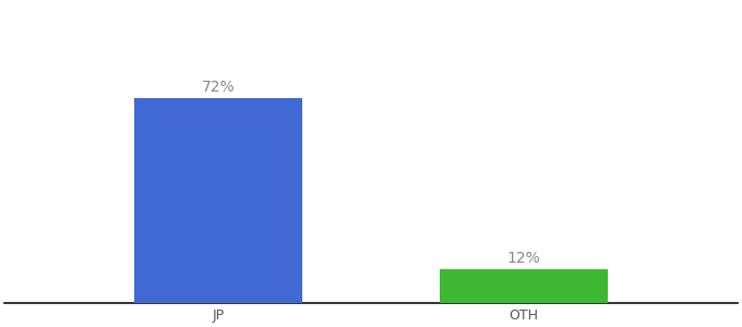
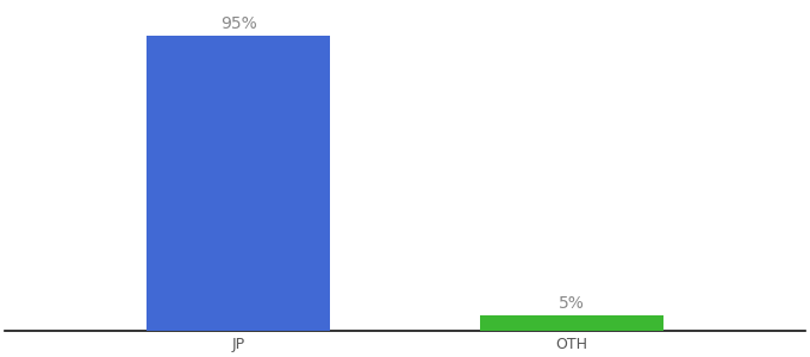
JP: 72% -> 95%
OTH: 12% -> 5%
